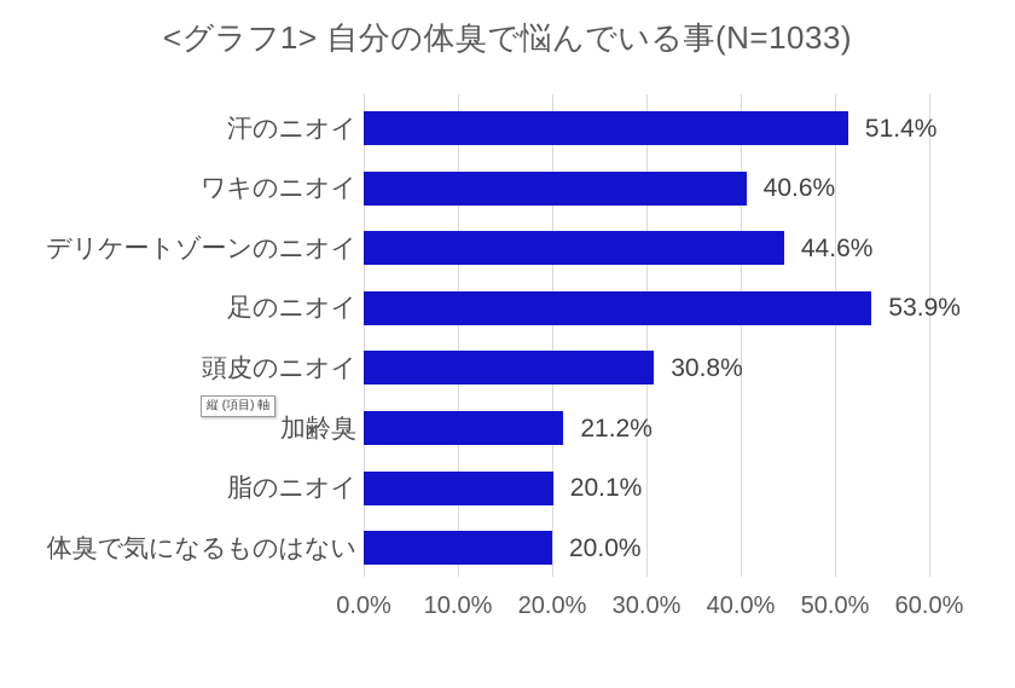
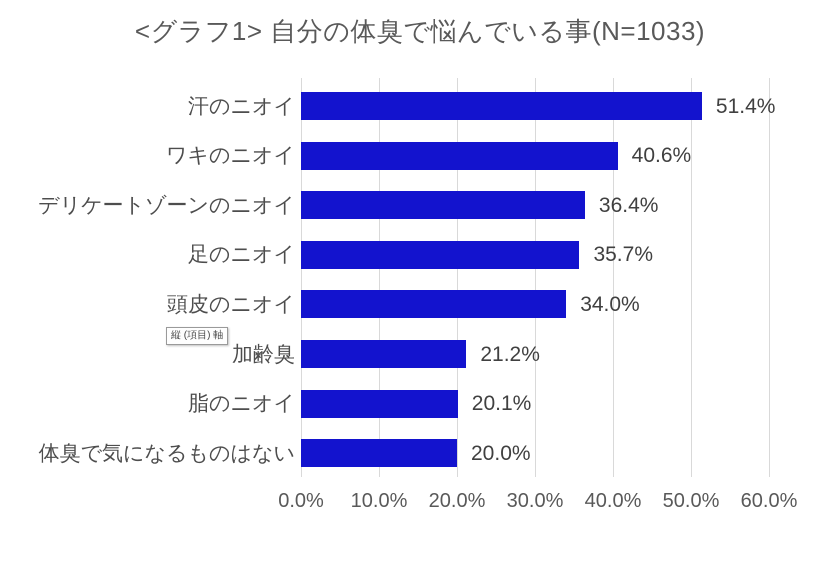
デリケートゾーンのニオイ: 44.6% -> 36.4%
足のニオイ: 53.9% -> 35.7%
頭皮のニオイ: 30.8% -> 34.0%
